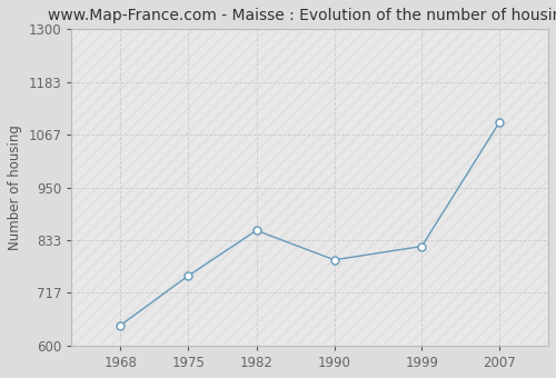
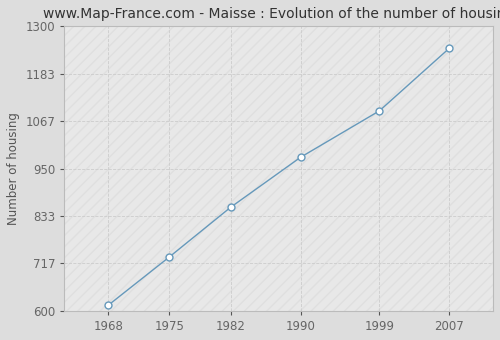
1968: 645 -> 614
1975: 755 -> 733
1990: 790 -> 978
1999: 820 -> 1092
2007: 1095 -> 1246
